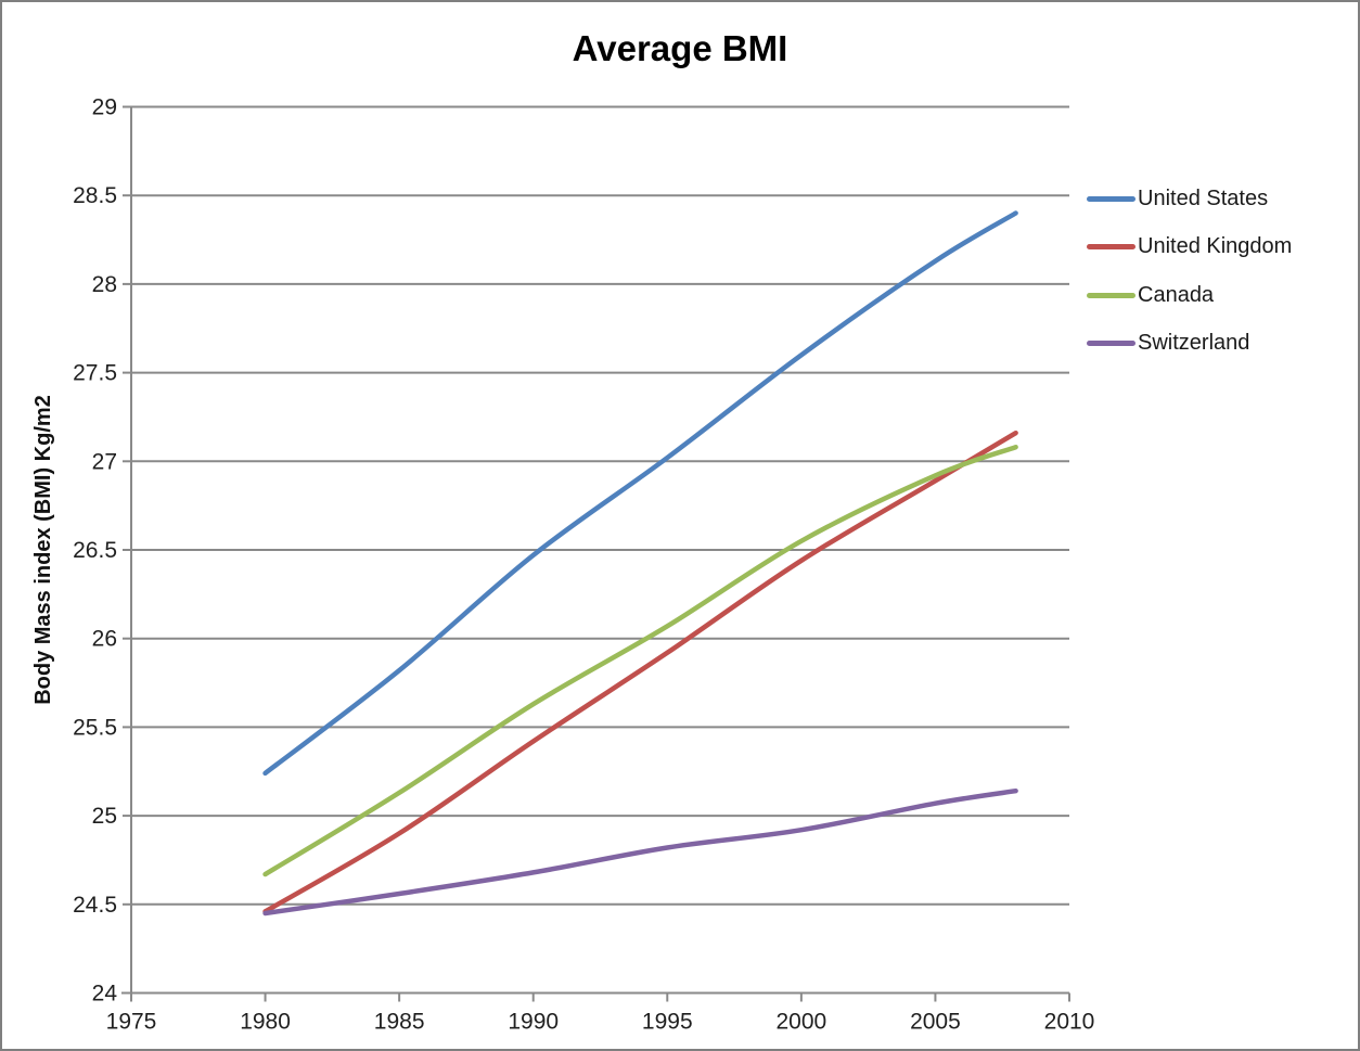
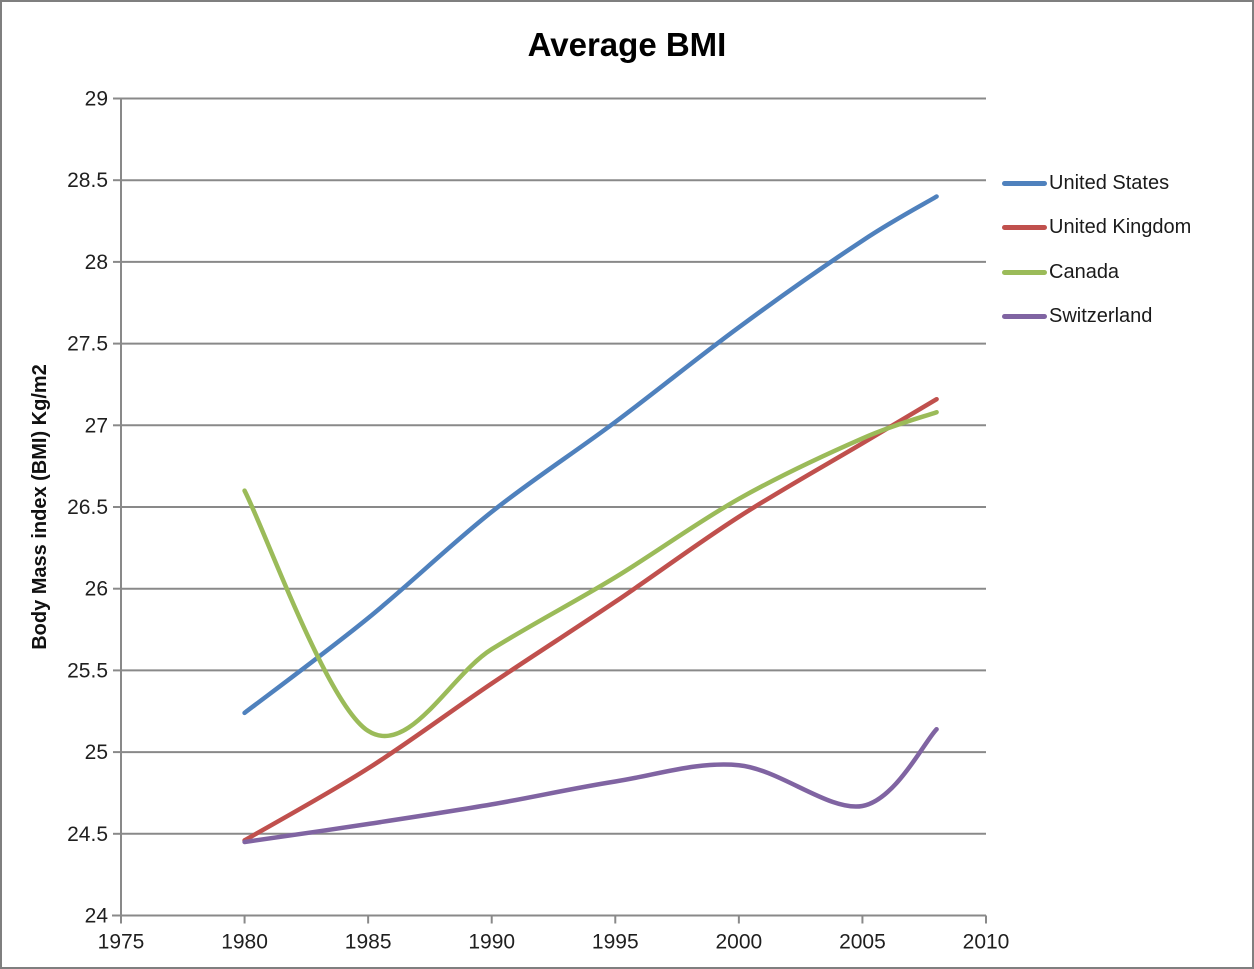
Canada/1980: 24.67 -> 26.60
Switzerland/2005: 25.07 -> 24.67
